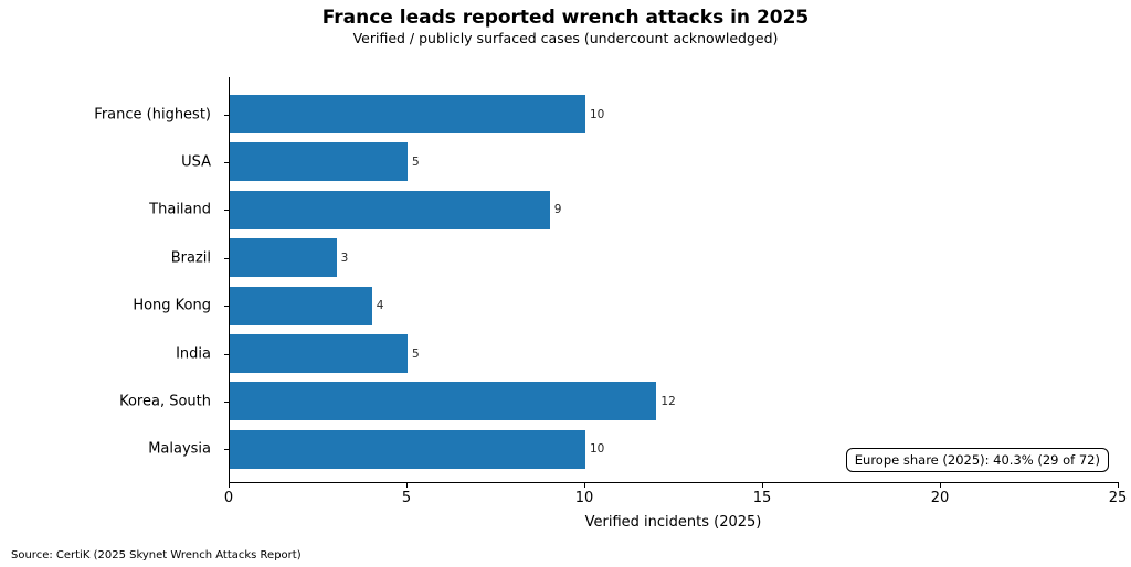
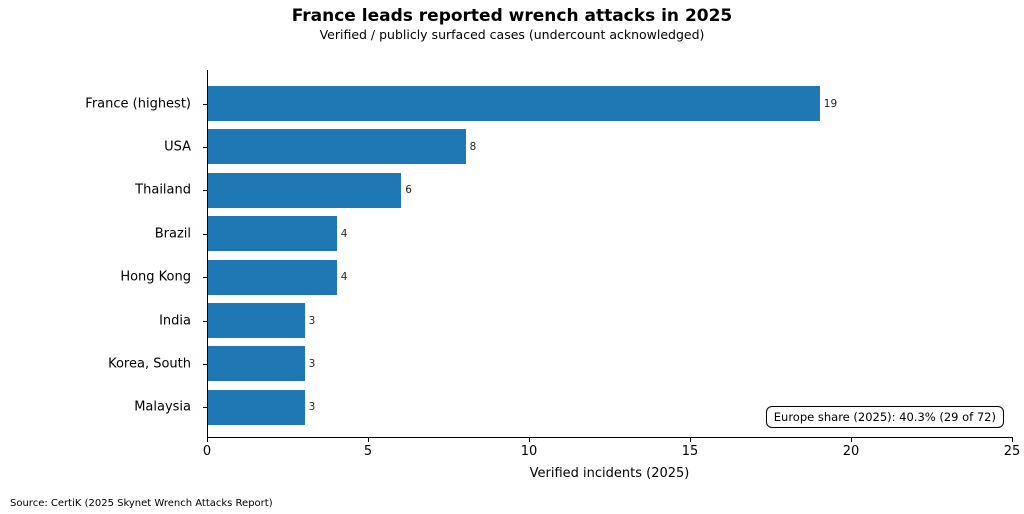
France (highest): 10 -> 19
USA: 5 -> 8
Thailand: 9 -> 6
Brazil: 3 -> 4
India: 5 -> 3
Korea, South: 12 -> 3
Malaysia: 10 -> 3
